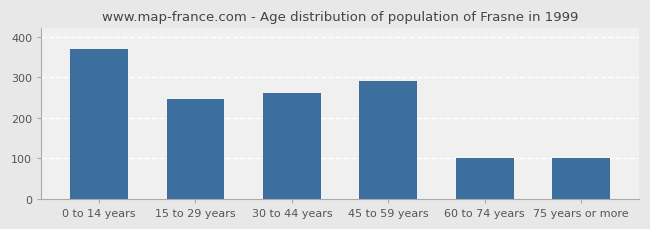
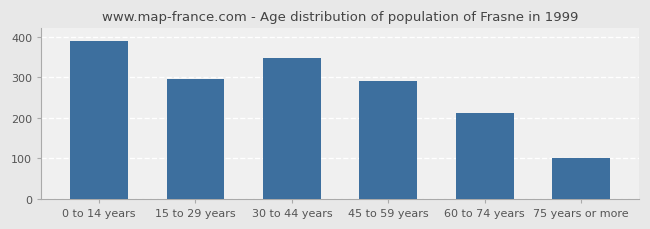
0 to 14 years: 370 -> 388
15 to 29 years: 245 -> 295
30 to 44 years: 260 -> 348
60 to 74 years: 100 -> 211
